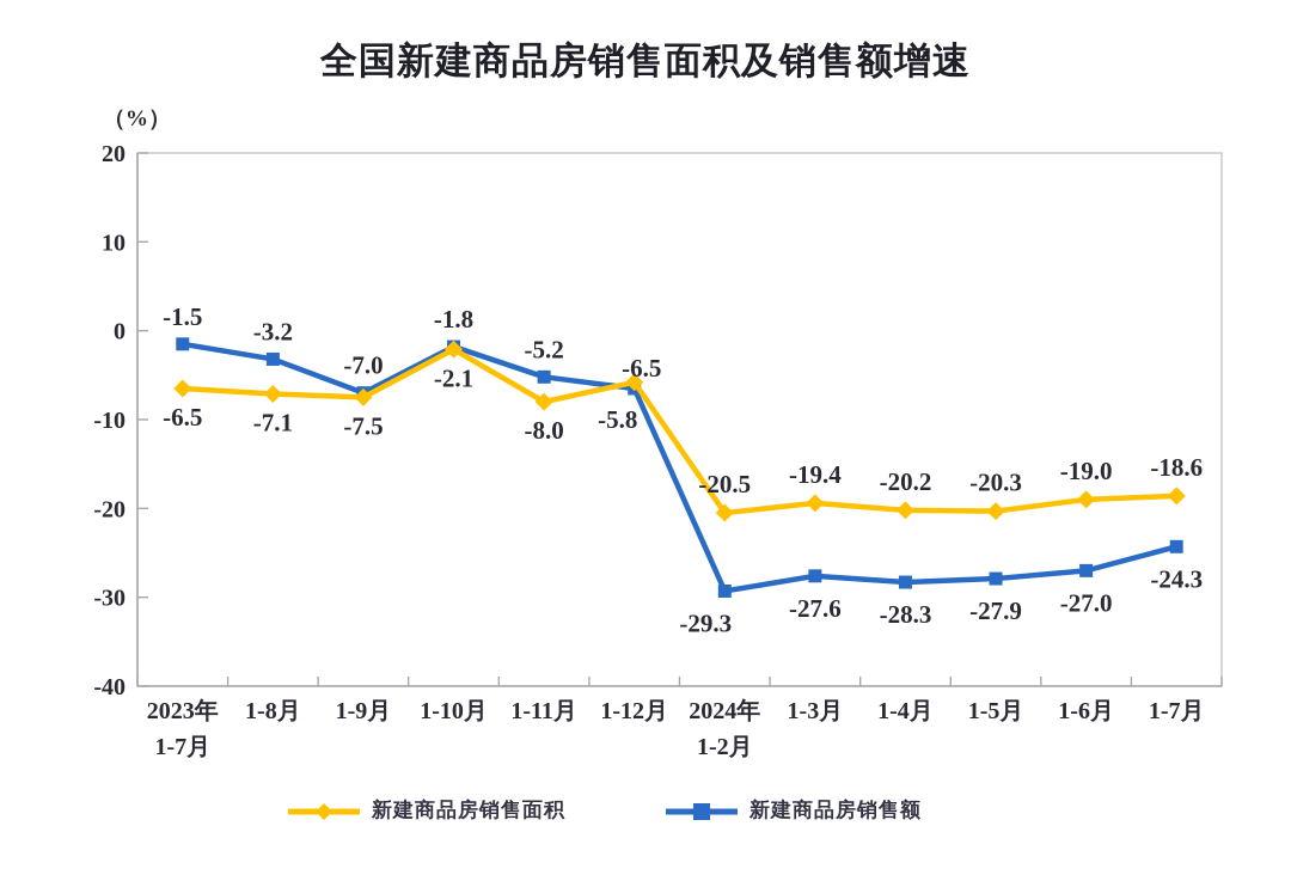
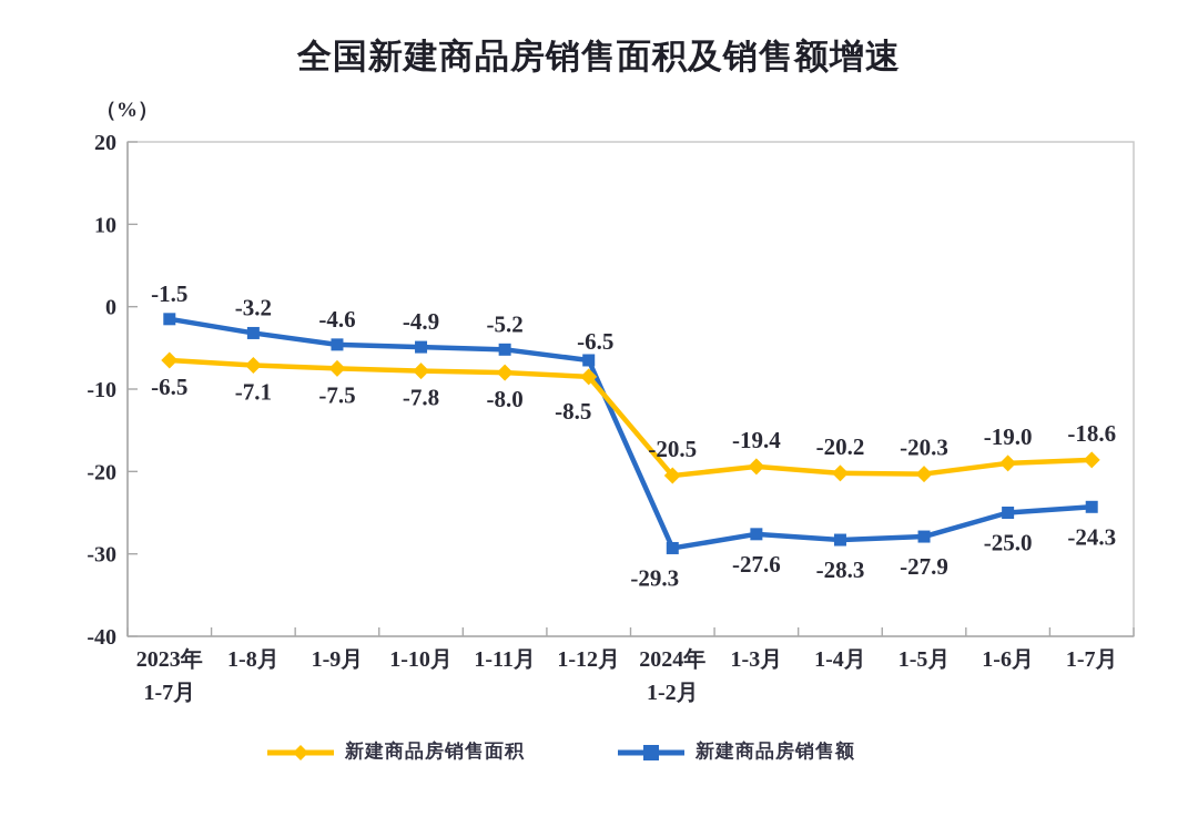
新建商品房销售额/1-9月: -7.0 -> -4.6
新建商品房销售面积/1-10月: -2.1 -> -7.8
新建商品房销售额/1-10月: -1.8 -> -4.9
新建商品房销售面积/1-12月: -5.8 -> -8.5
新建商品房销售额/1-6月: -27.0 -> -25.0
